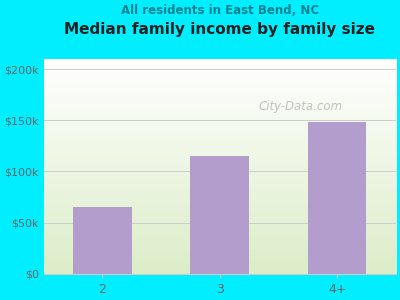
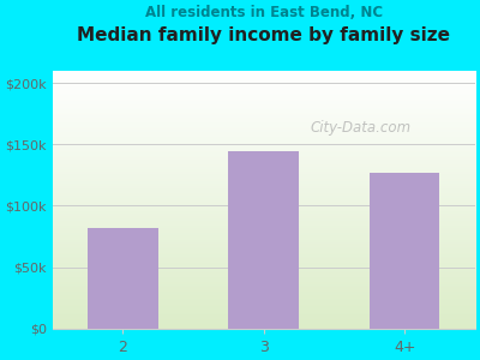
2: $65k -> $82k
3: $115k -> $144k
4+: $148k -> $127k
